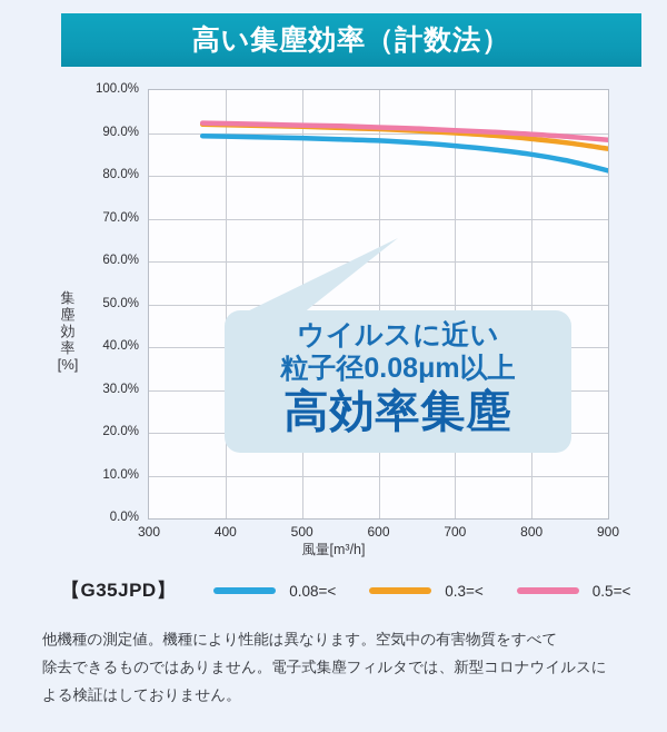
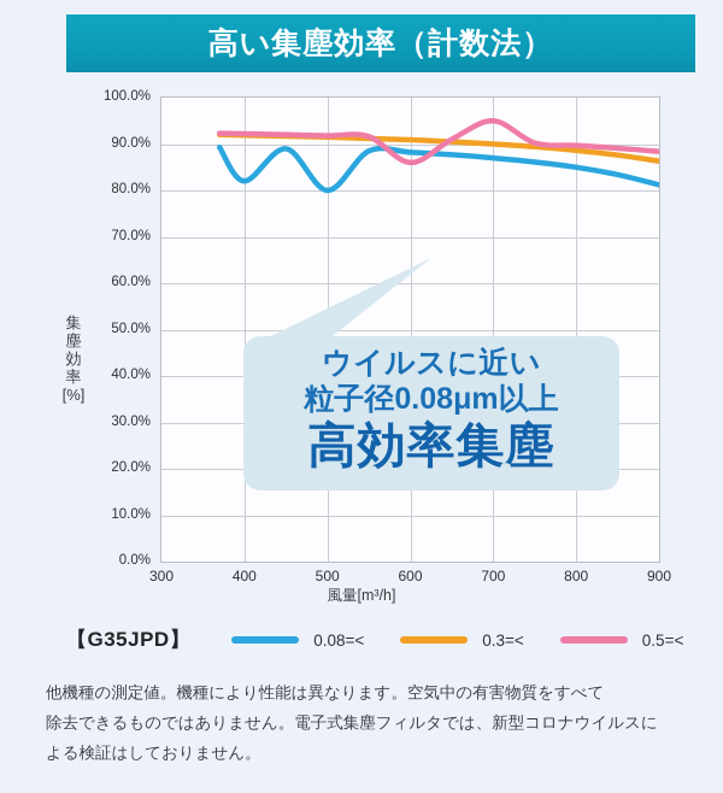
0.08=</400: 89% -> 82%
0.08=</500: 89% -> 80%
0.5=</600: 91% -> 86%
0.5=</700: 91% -> 95%
